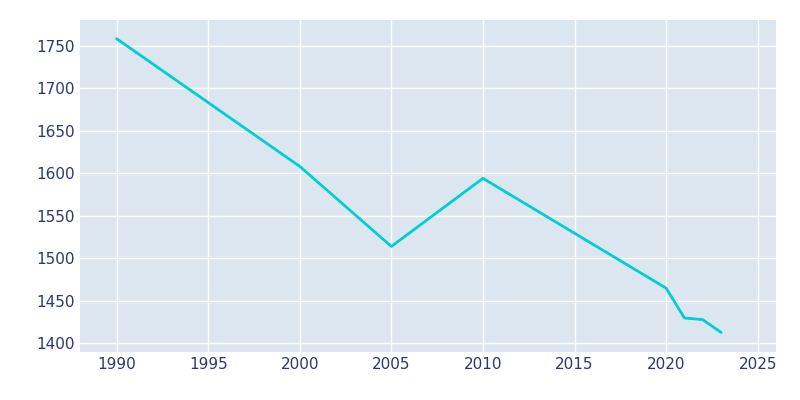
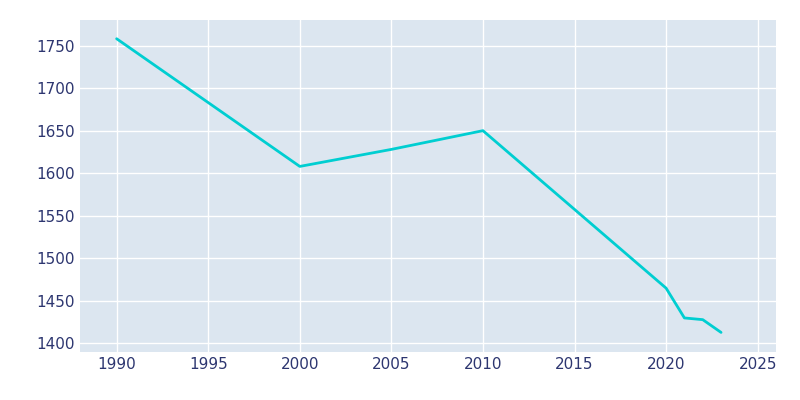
2005: 1514 -> 1628
2010: 1594 -> 1650
